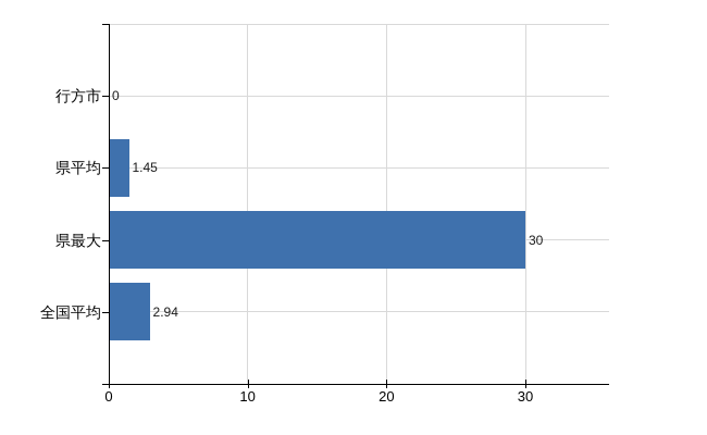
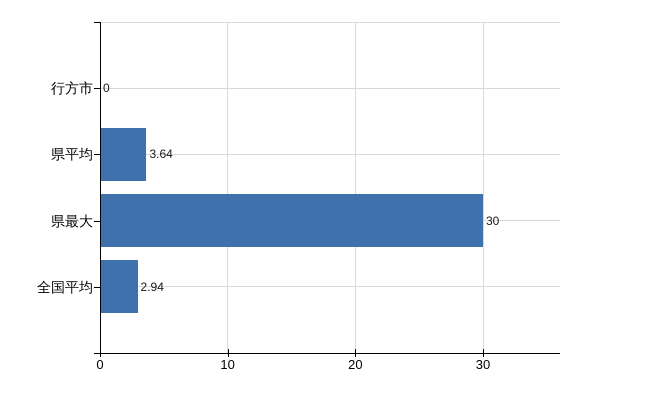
県平均: 1.45 -> 3.64
